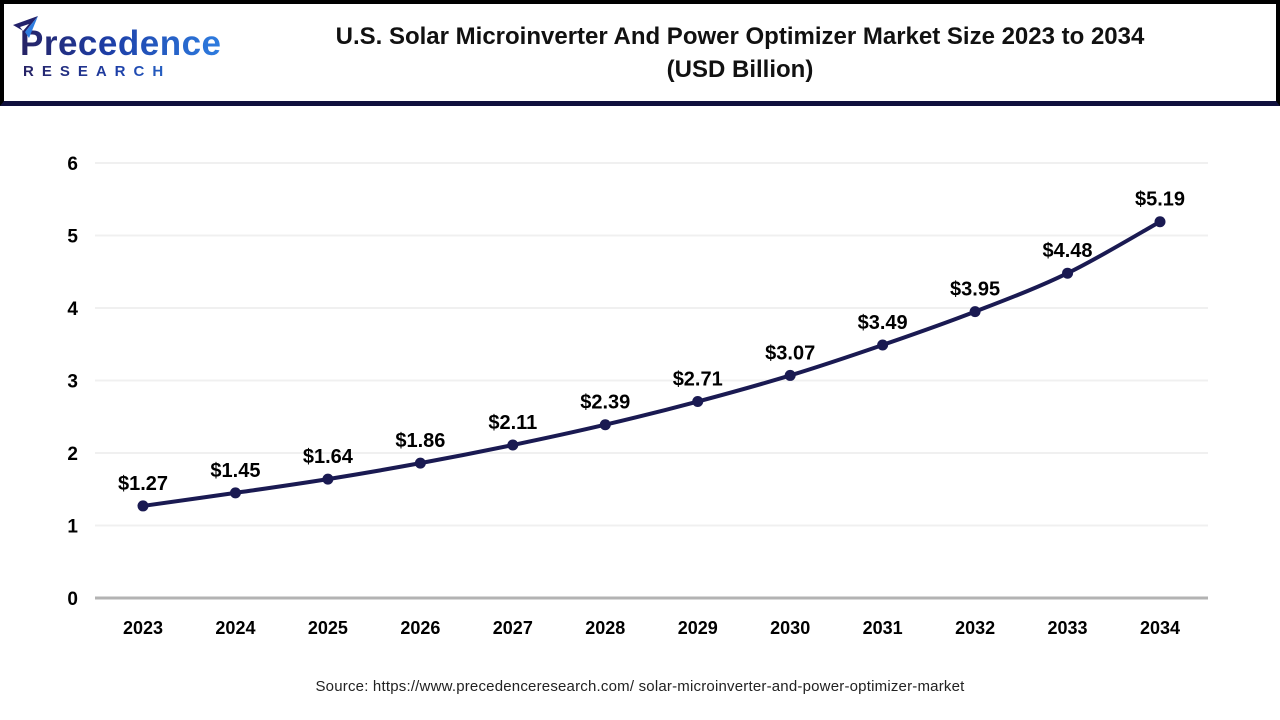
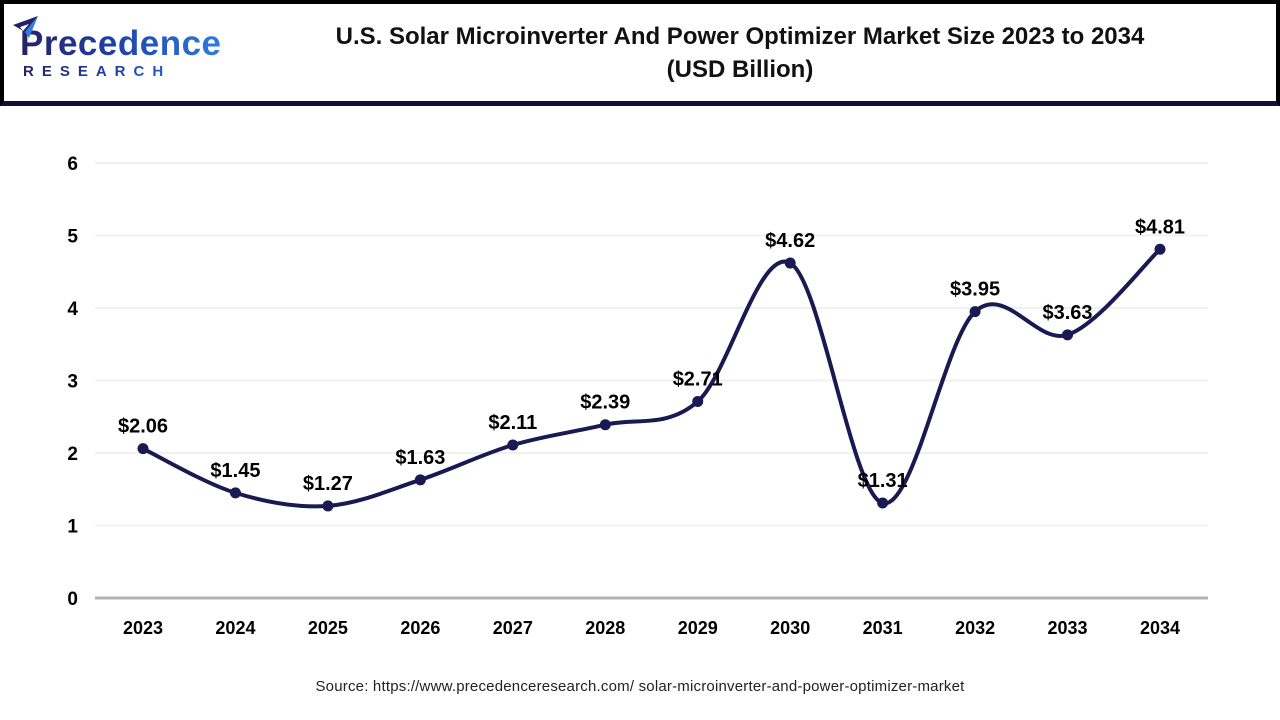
2023: $1.27 -> $2.06
2025: $1.64 -> $1.27
2026: $1.86 -> $1.63
2030: $3.07 -> $4.62
2031: $3.49 -> $1.31
2033: $4.48 -> $3.63
2034: $5.19 -> $4.81
